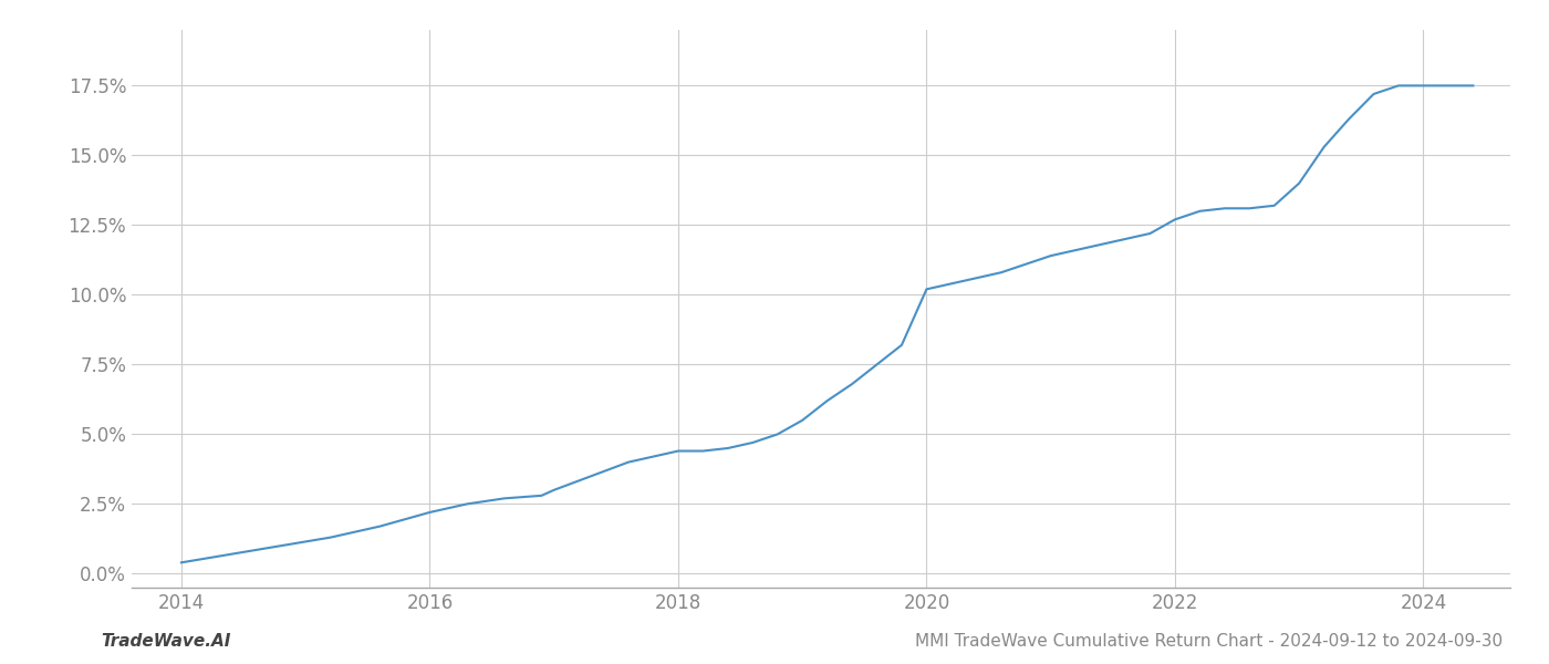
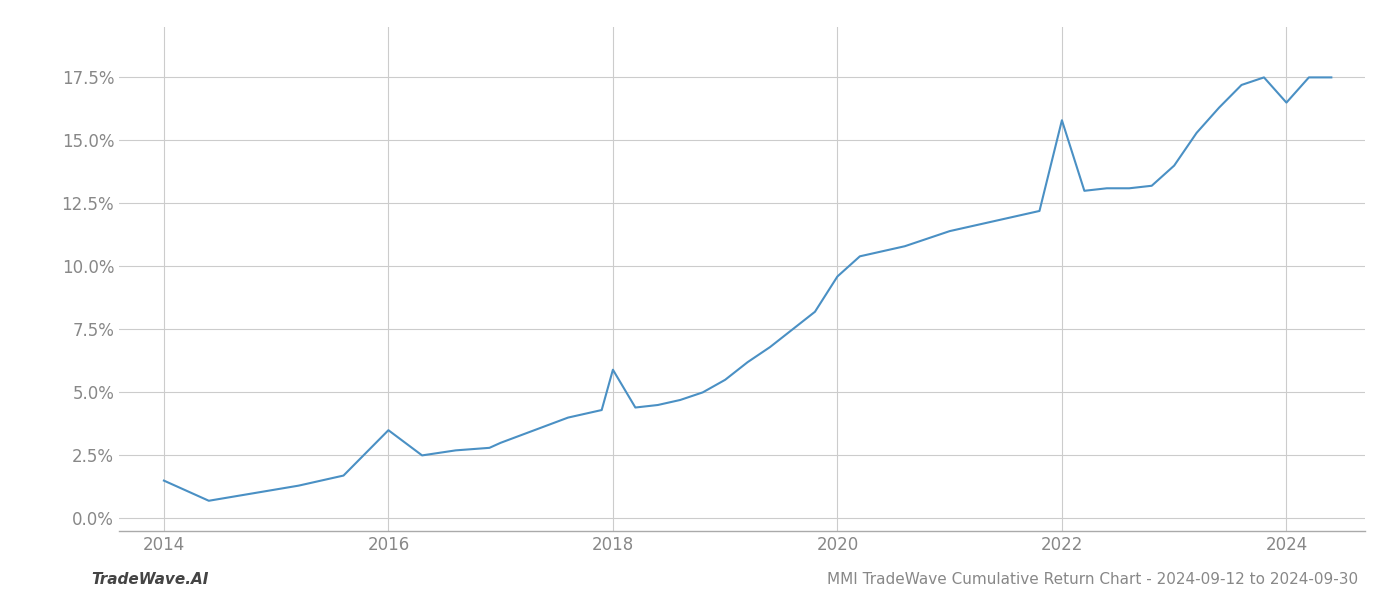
2014: 0.4% -> 1.5%
2016: 2.2% -> 3.5%
2018: 4.4% -> 5.9%
2020: 10.2% -> 9.6%
2022: 12.7% -> 15.8%
2024: 17.5% -> 16.5%
